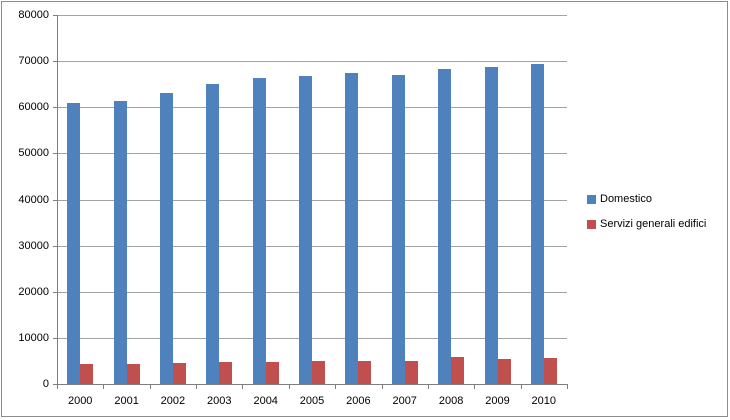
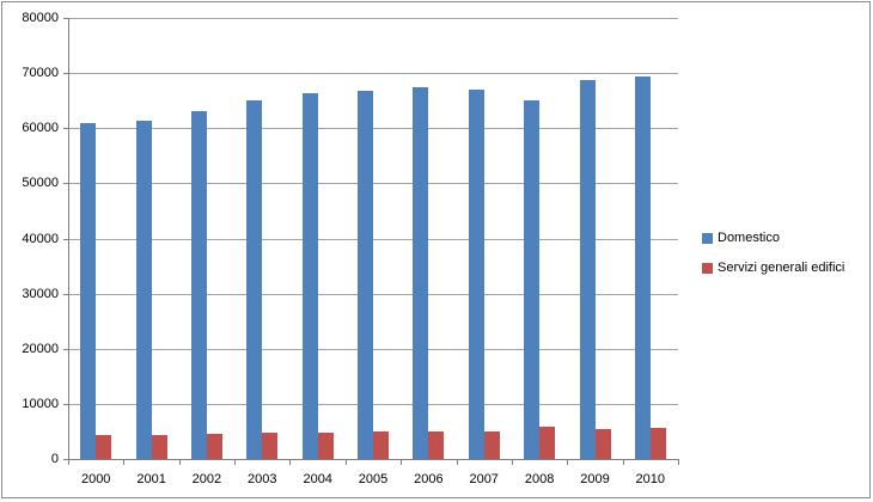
Domestico/2008: 68000 -> 65000
